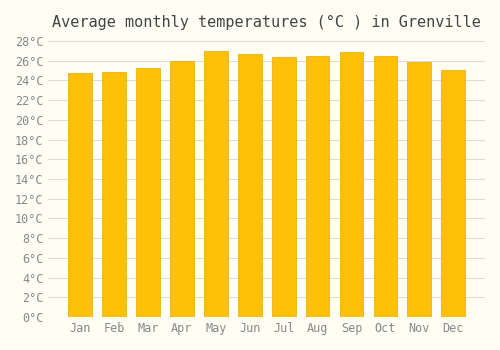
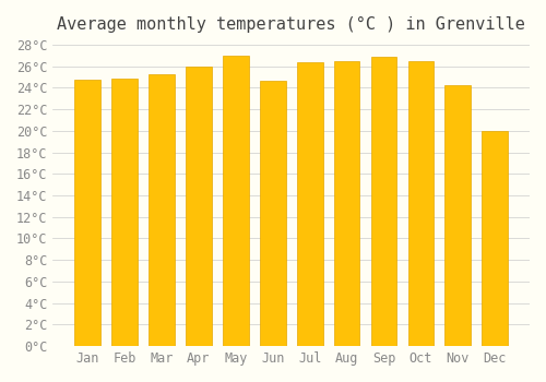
Jun: 26.7°C -> 24.6°C
Nov: 25.9°C -> 24.2°C
Dec: 25.1°C -> 20.0°C
